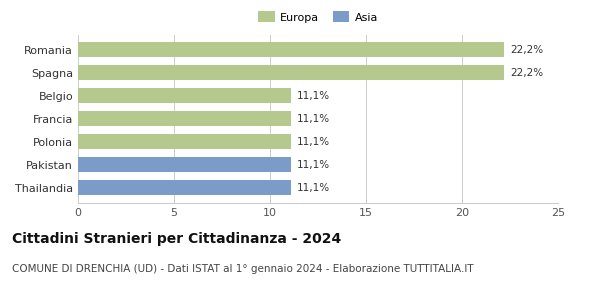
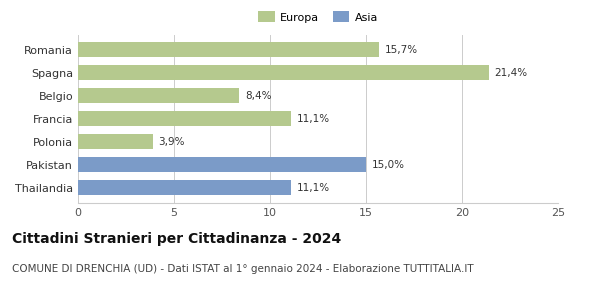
Romania: 22,2% -> 15,7%
Spagna: 22,2% -> 21,4%
Belgio: 11,1% -> 8,4%
Polonia: 11,1% -> 3,9%
Pakistan: 11,1% -> 15,0%
